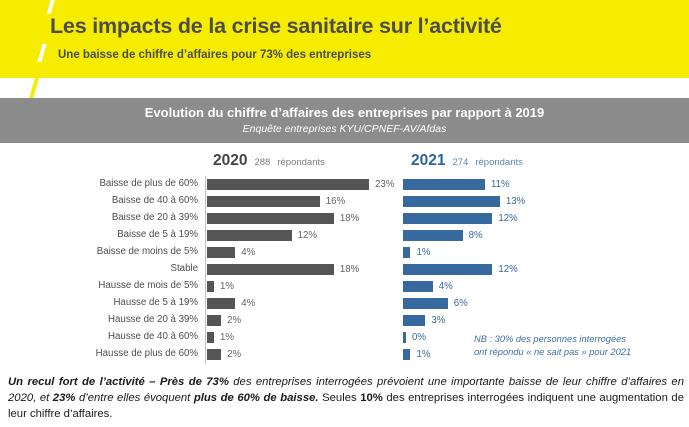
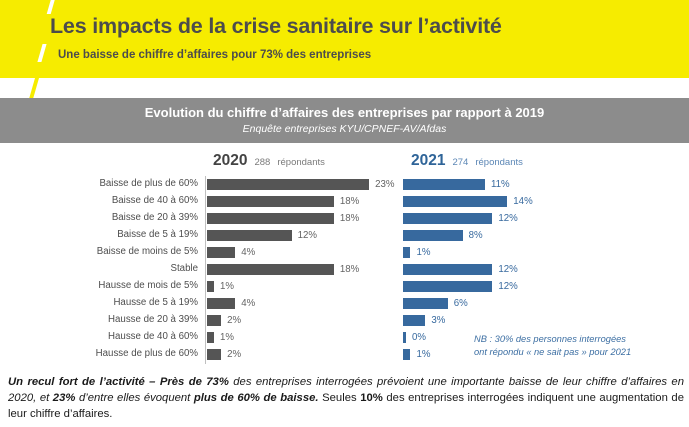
2020/Baisse de 40 à 60%: 16% -> 18%
2021/Baisse de 40 à 60%: 13% -> 14%
2021/Hausse de mois de 5%: 4% -> 12%
